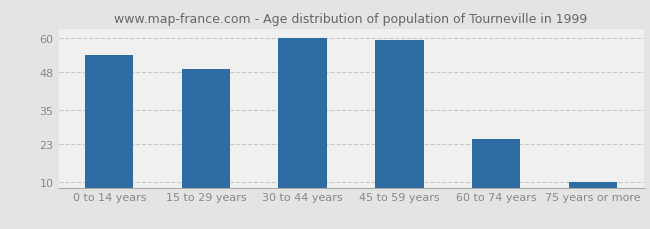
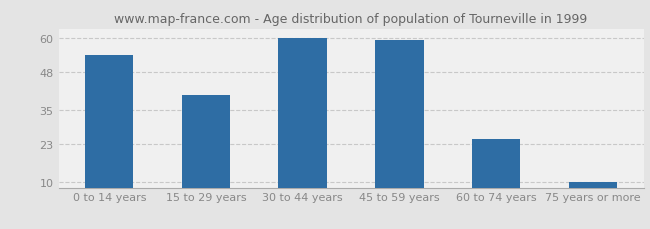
15 to 29 years: 49 -> 40
